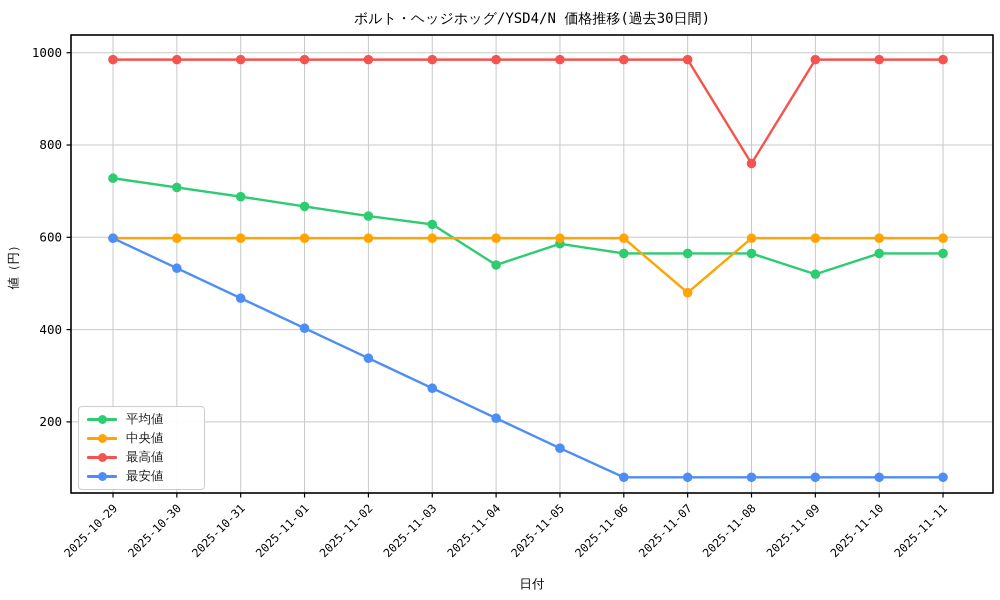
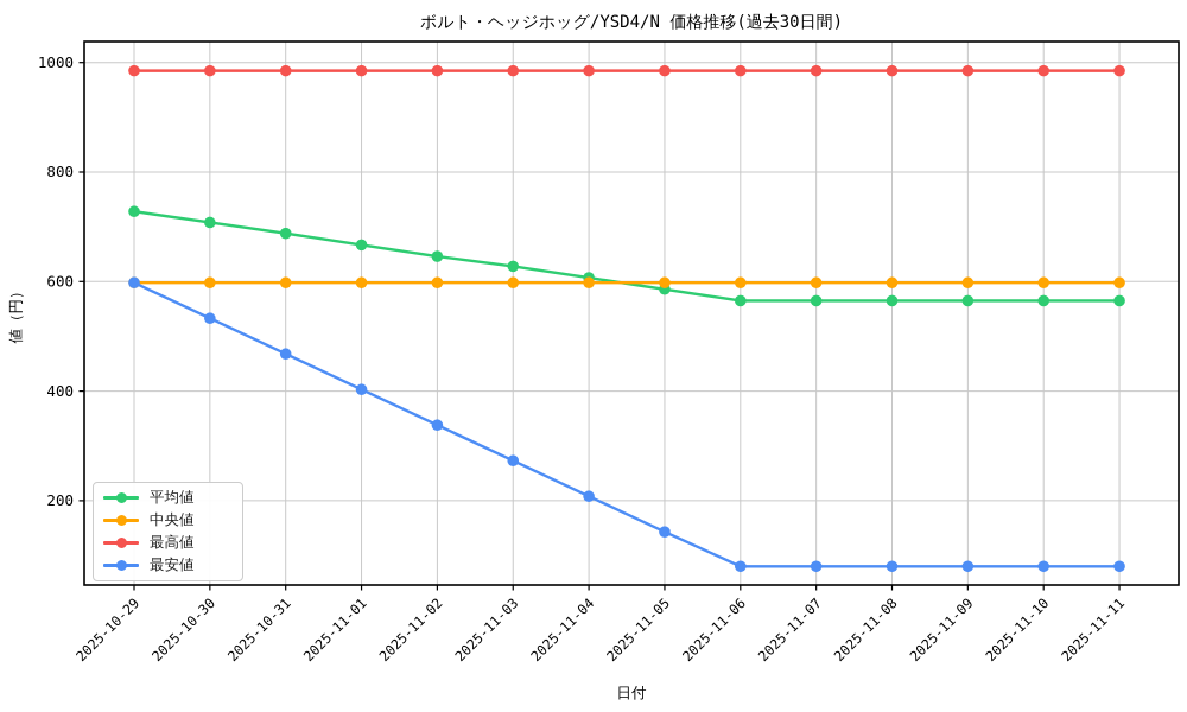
平均値/2025-11-04: 540 -> 610
中央値/2025-11-07: 480 -> 600
最高値/2025-11-08: 760 -> 980
平均値/2025-11-09: 520 -> 560
